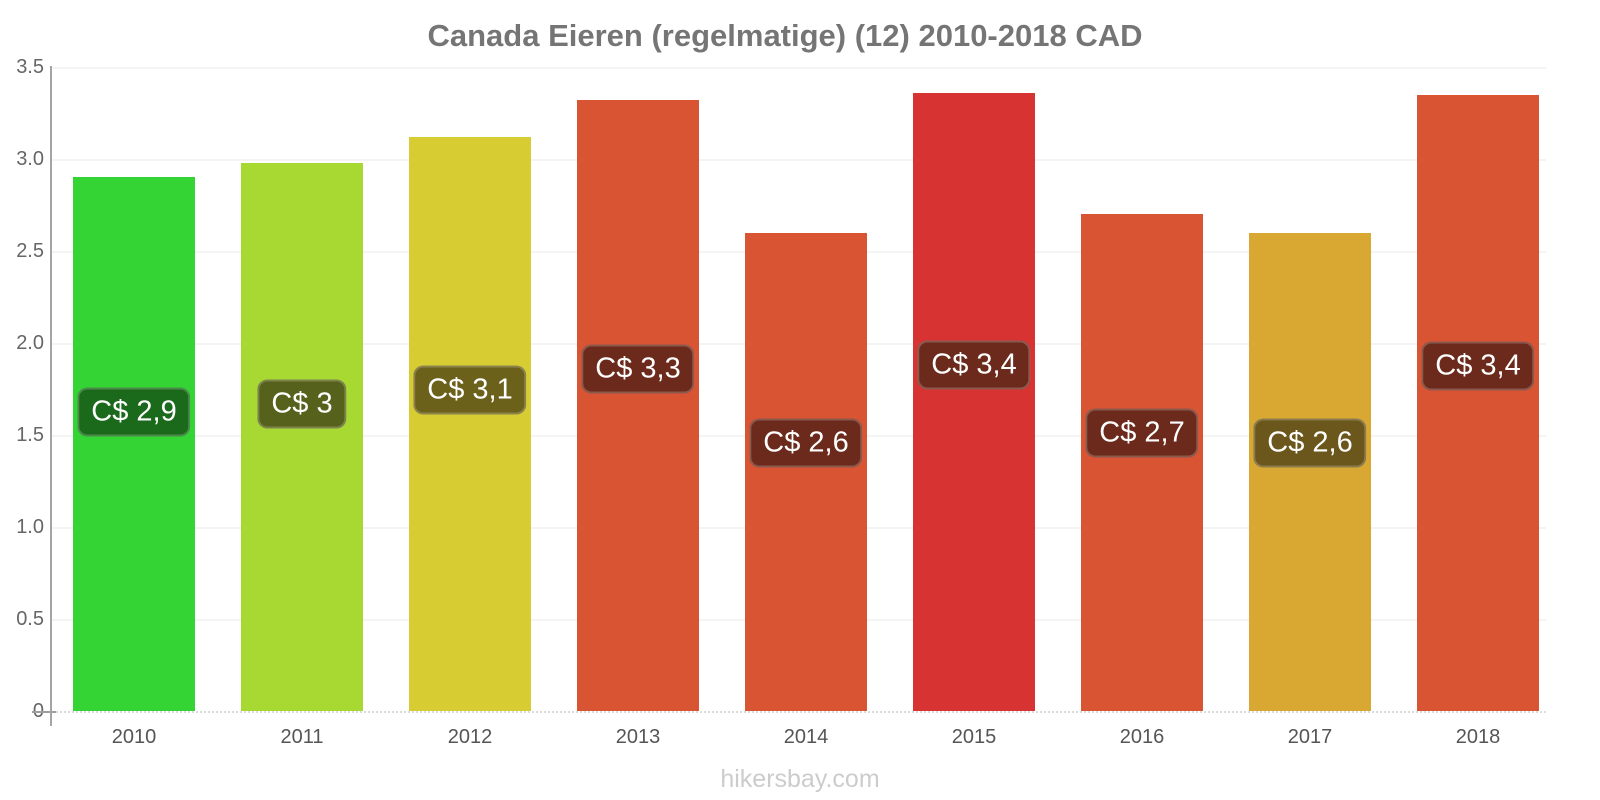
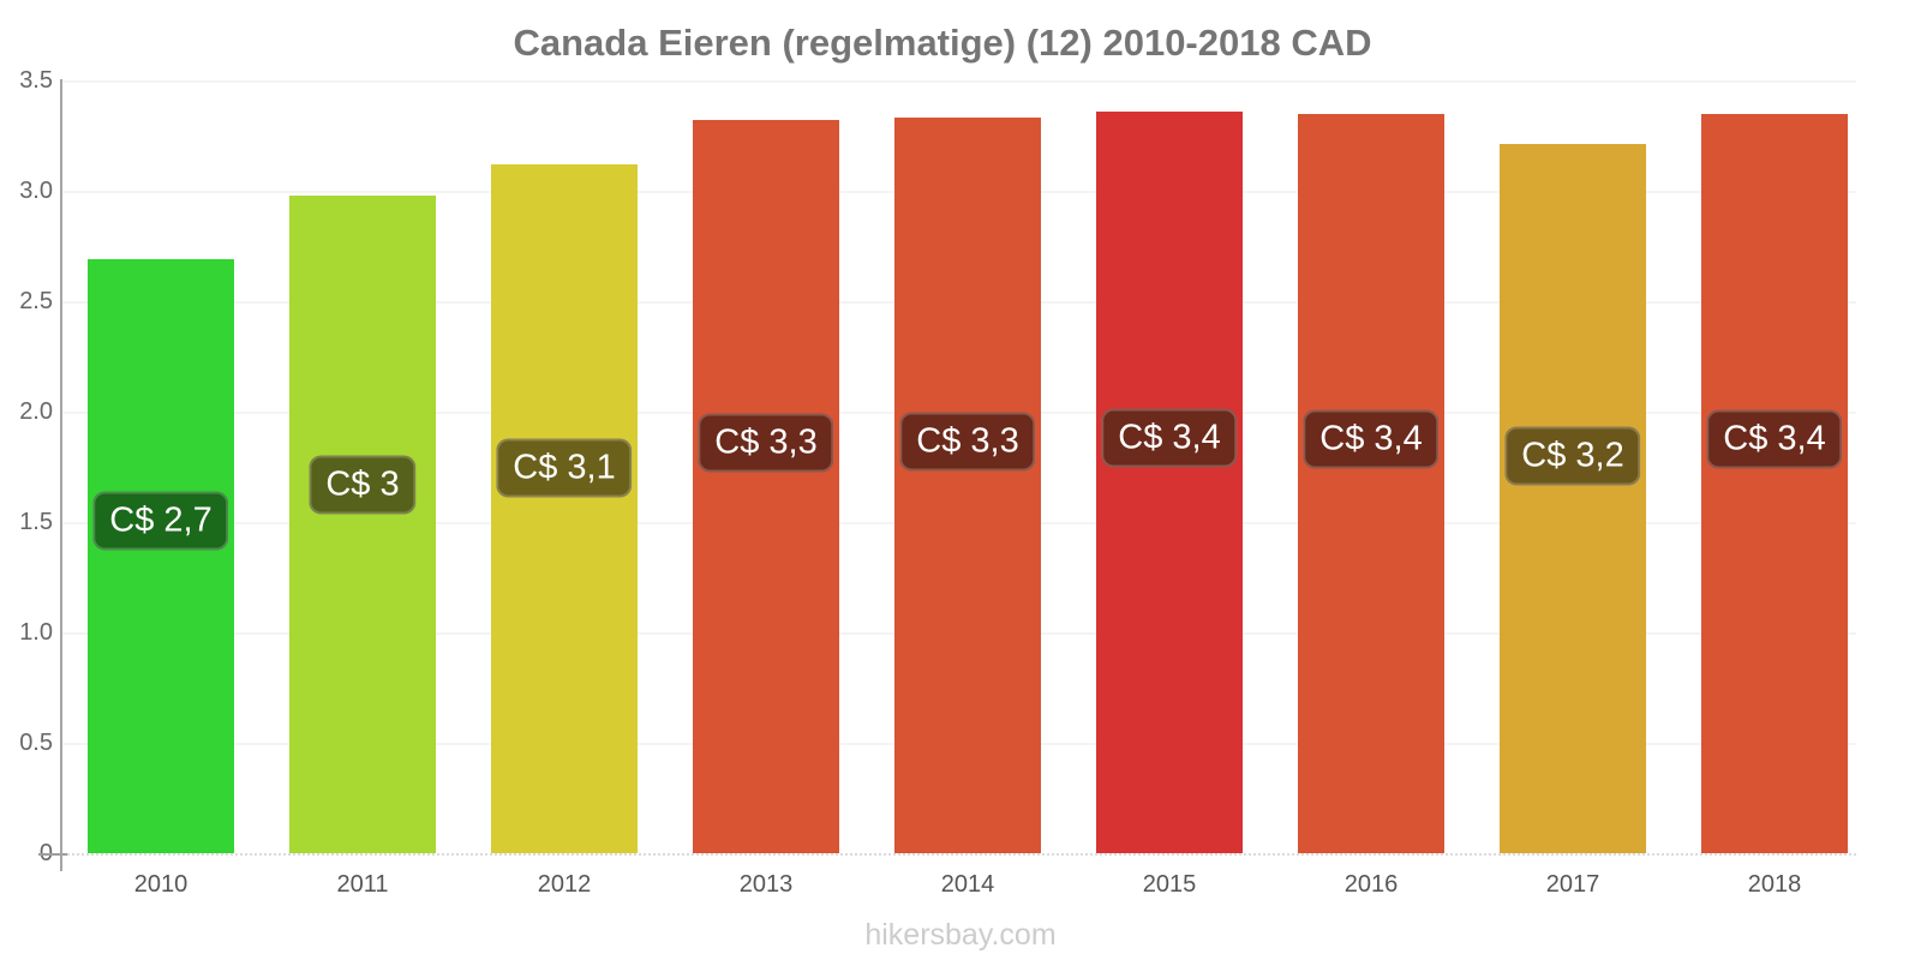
2010: 2,9 -> 2,7
2014: 2,6 -> 3,3
2016: 2,7 -> 3,4
2017: 2,6 -> 3,2
